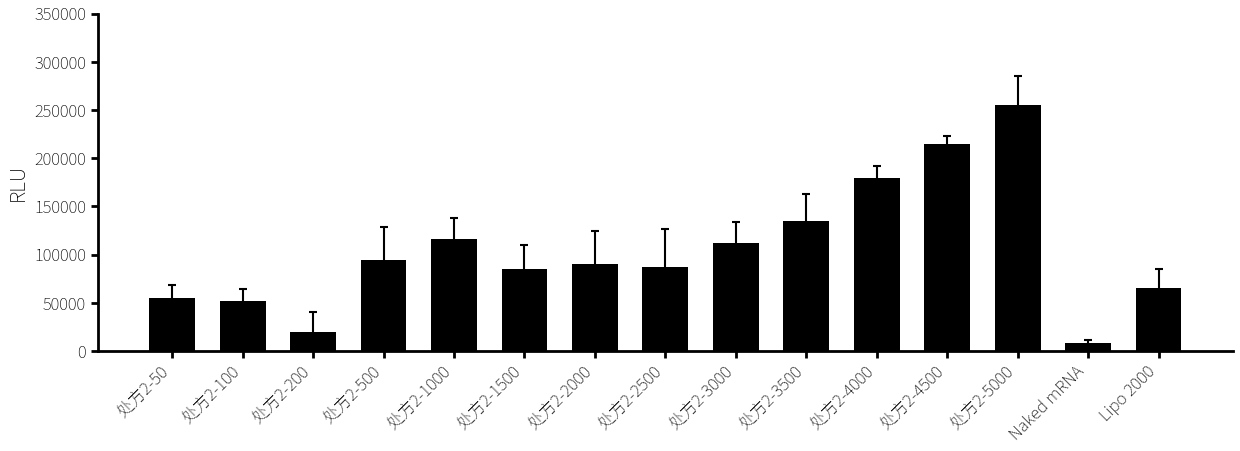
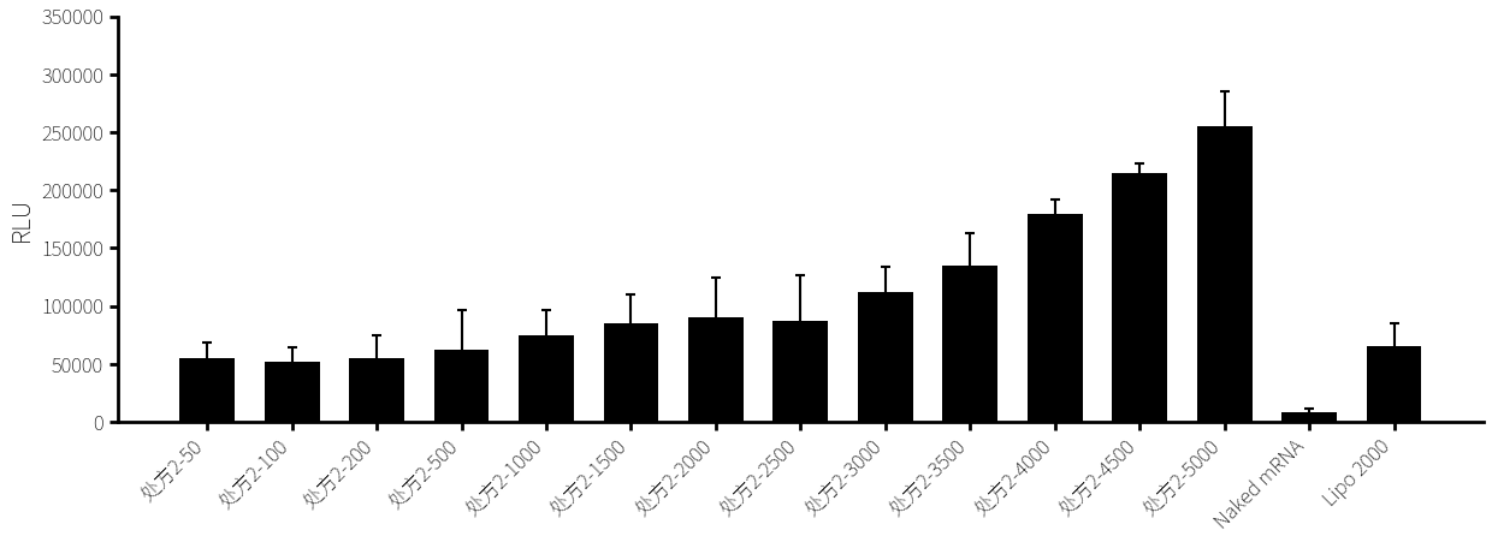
处方2-200: 20000 -> 55000
处方2-500: 94000 -> 62000
处方2-1000: 116000 -> 75000
